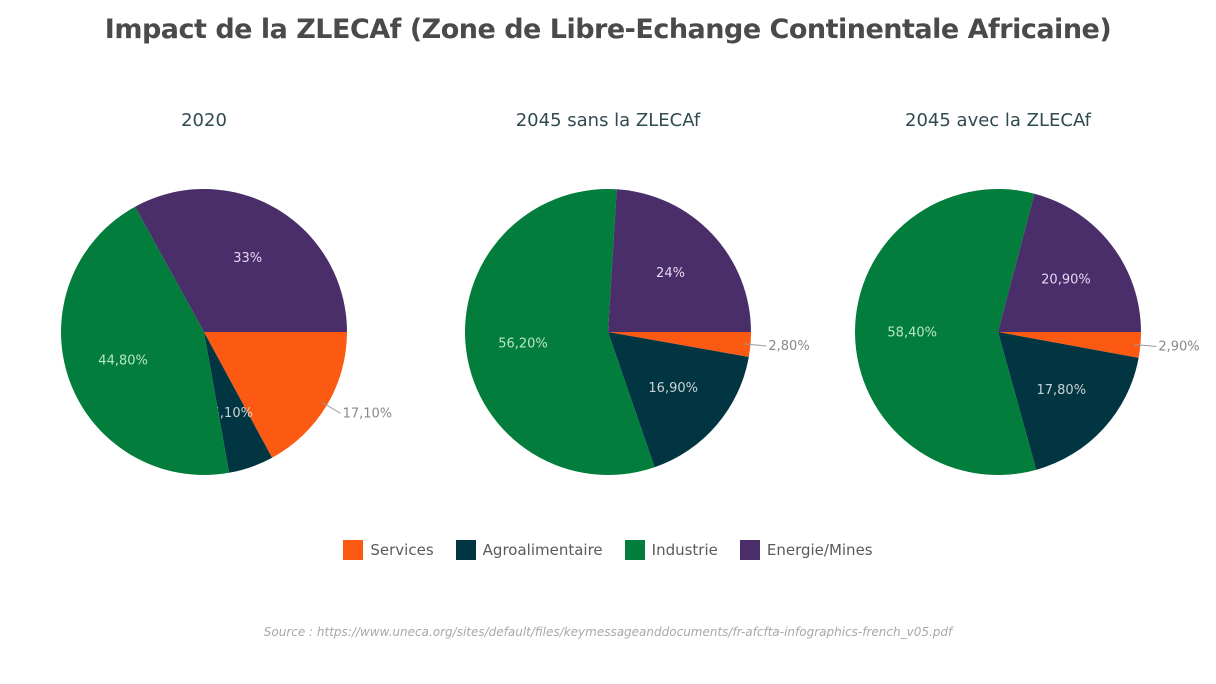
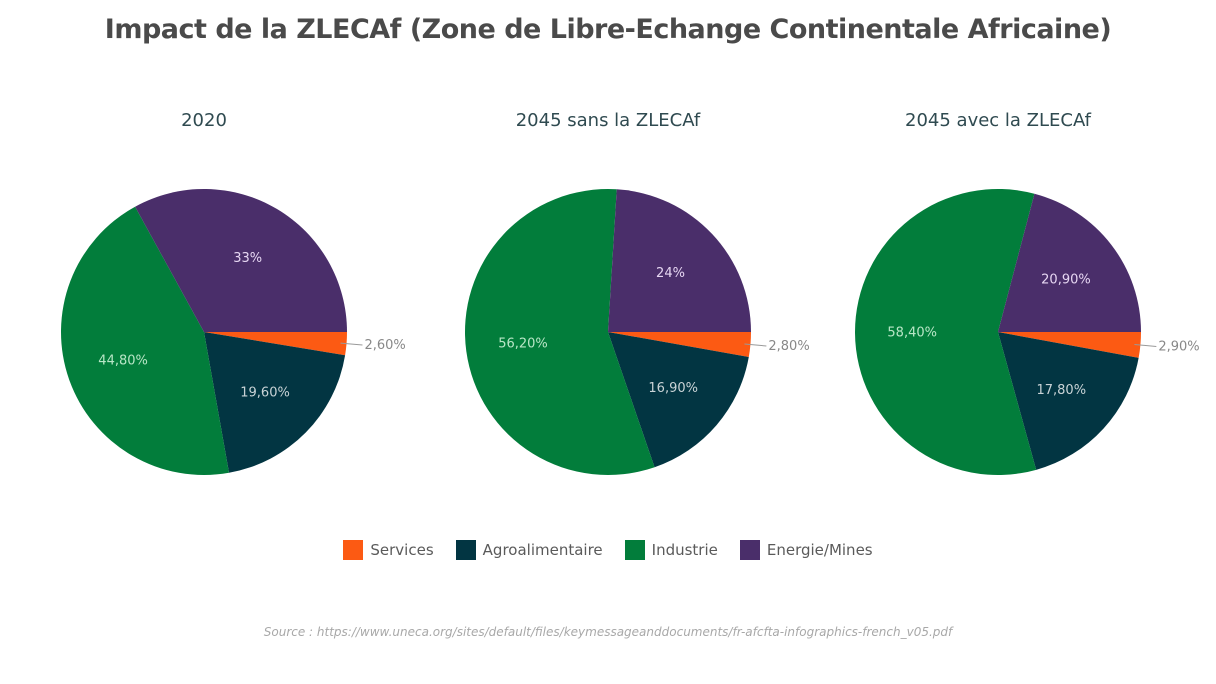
2020/Services: 17,10% -> 2,60%
2020/Agroalimentaire: 5,10% -> 19,60%
